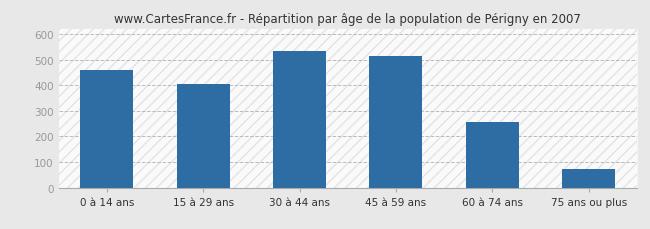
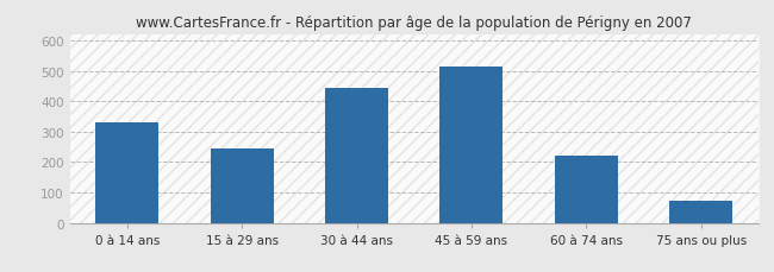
0 à 14 ans: 458 -> 330
15 à 29 ans: 405 -> 245
30 à 44 ans: 533 -> 445
60 à 74 ans: 257 -> 220
